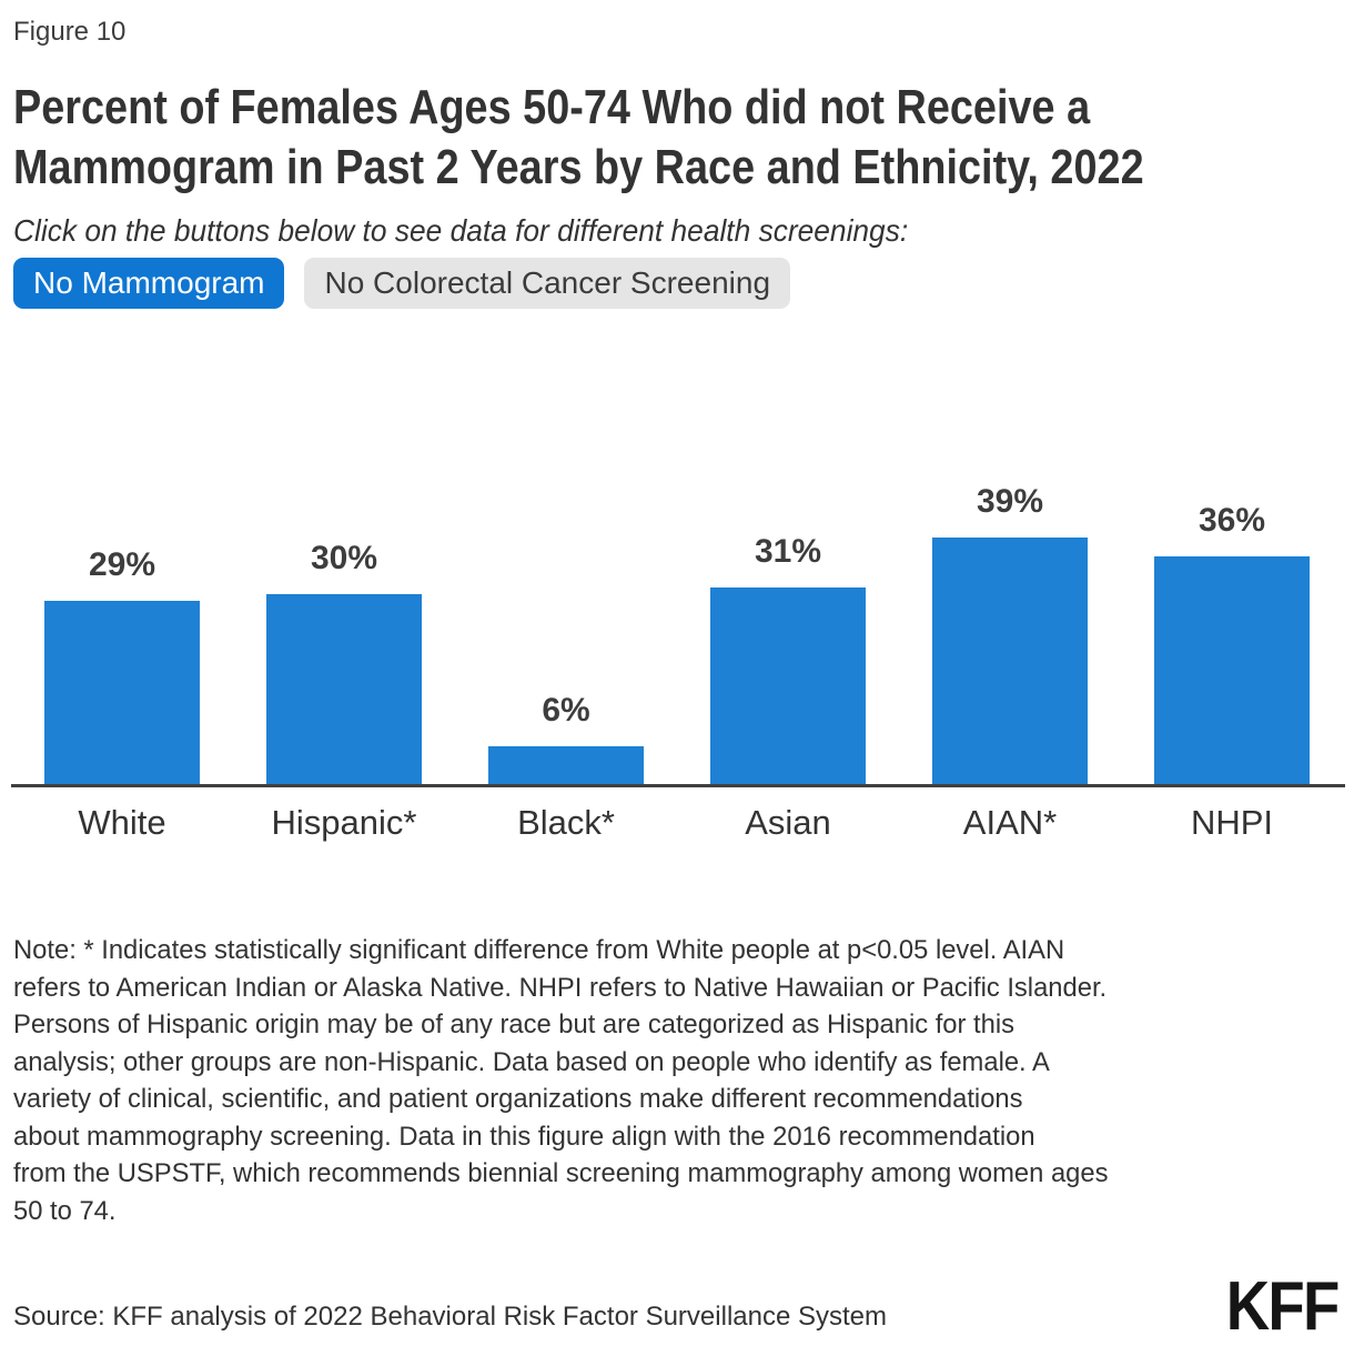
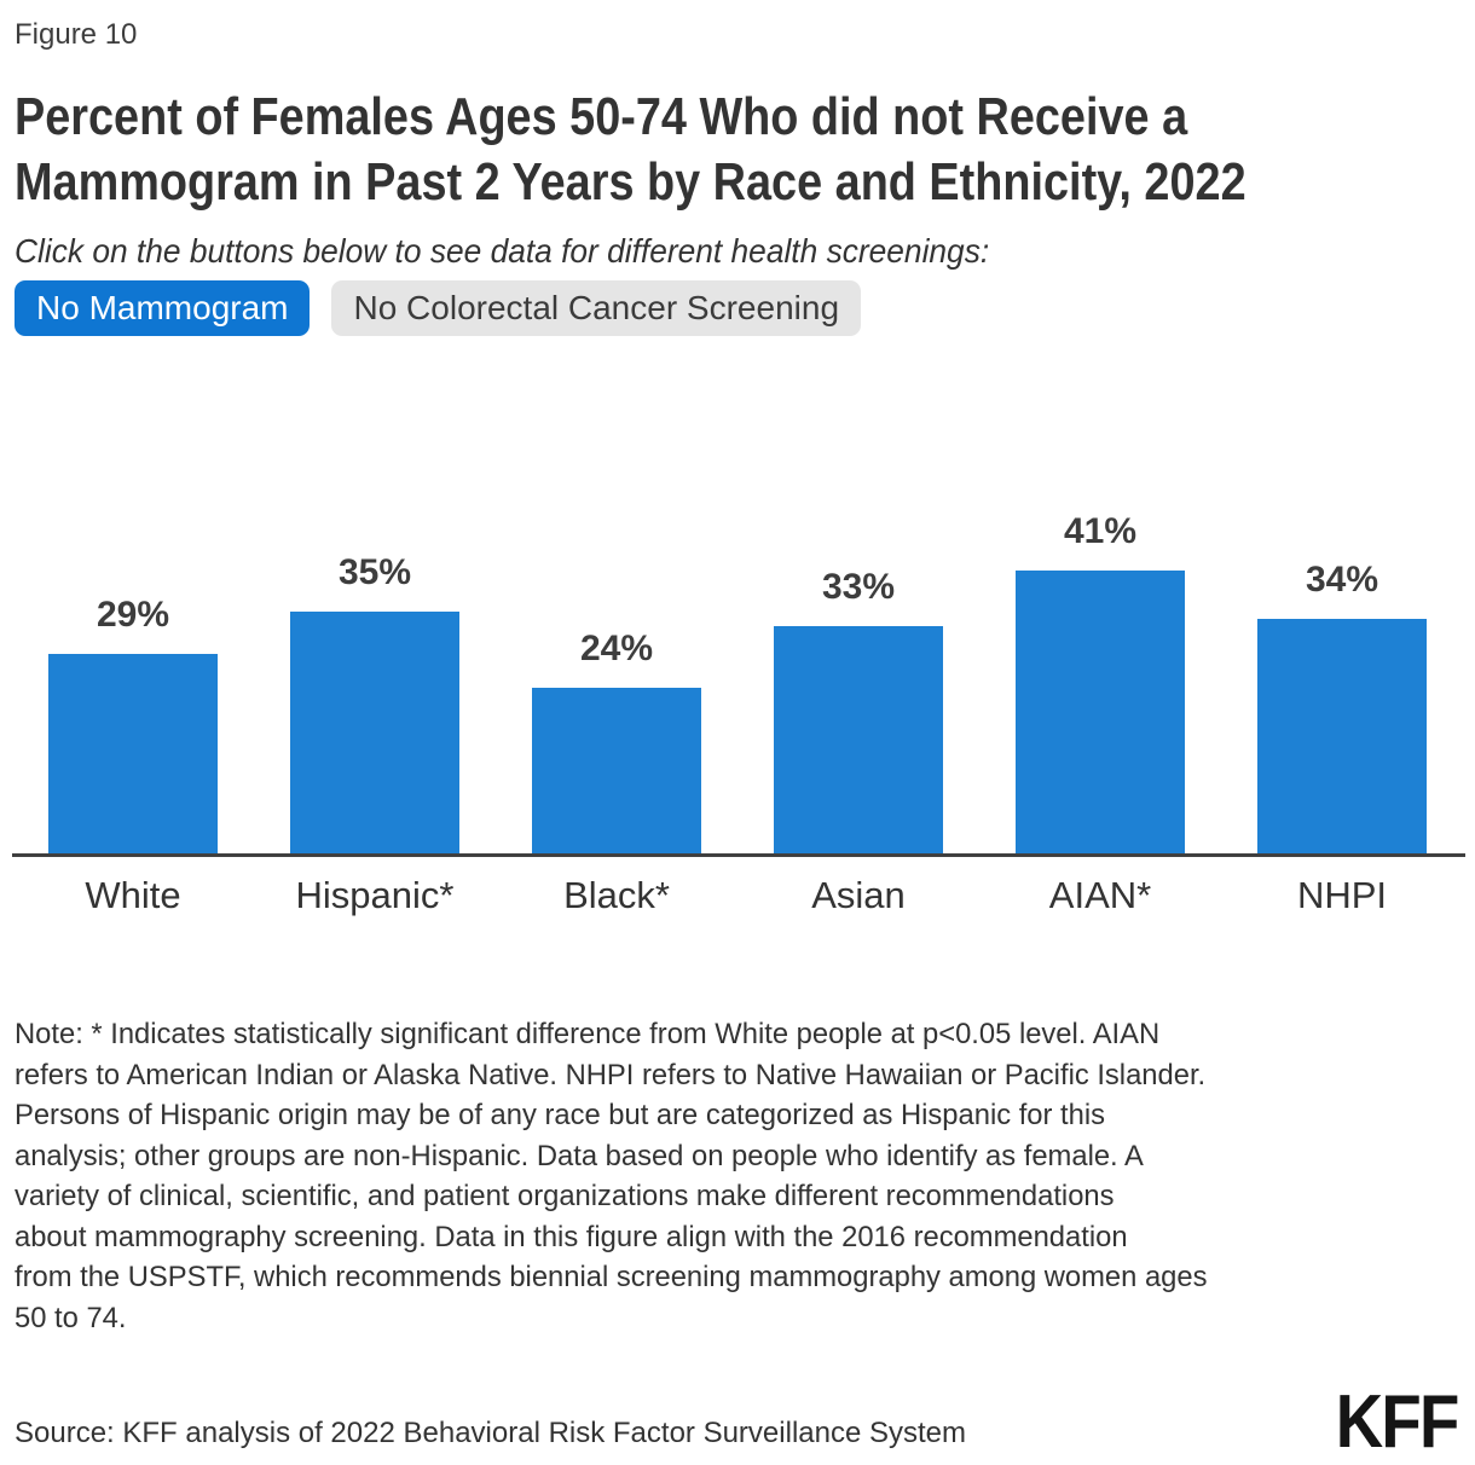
Hispanic*: 30% -> 35%
Black*: 6% -> 24%
Asian: 31% -> 33%
AIAN*: 39% -> 41%
NHPI: 36% -> 34%
